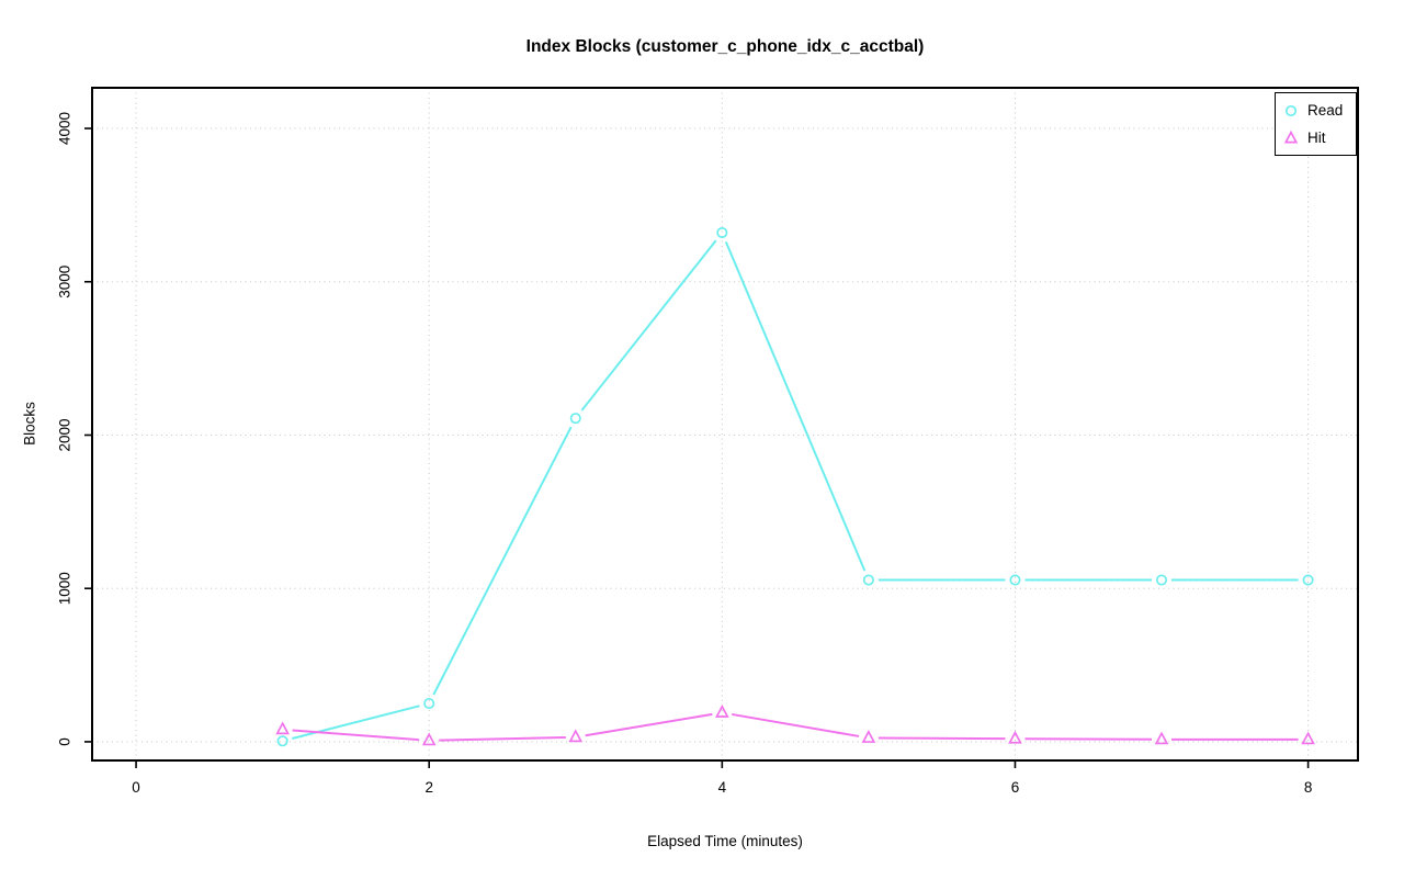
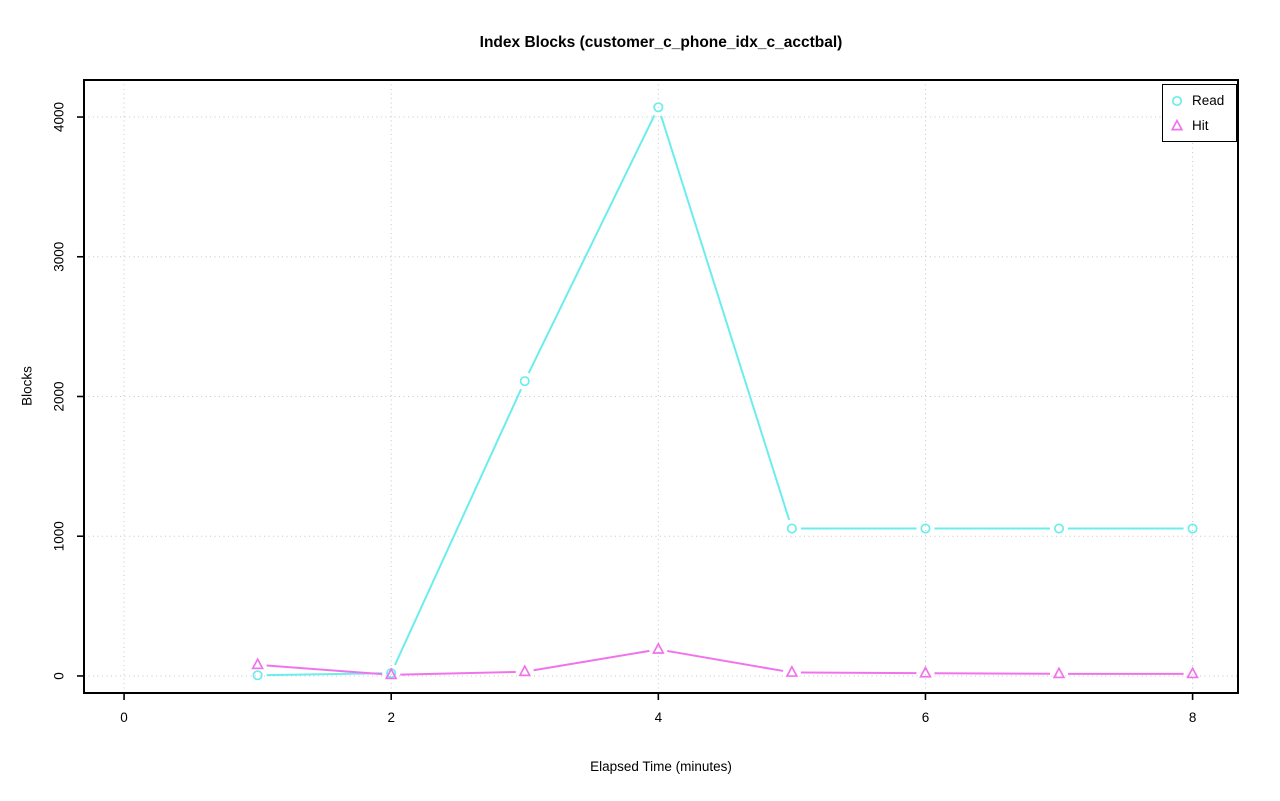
Read/2: 250 -> 20
Read/4: 3320 -> 4070
